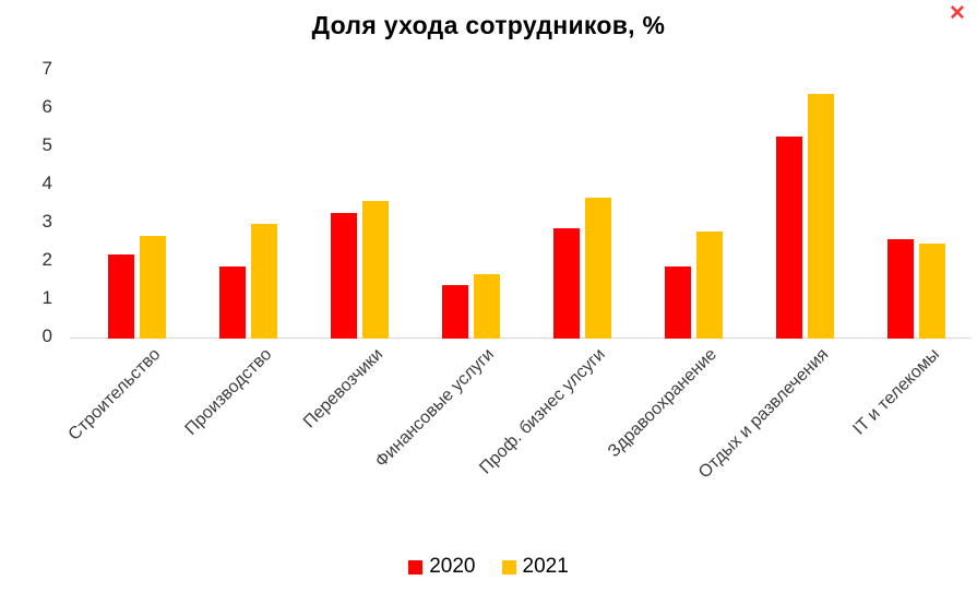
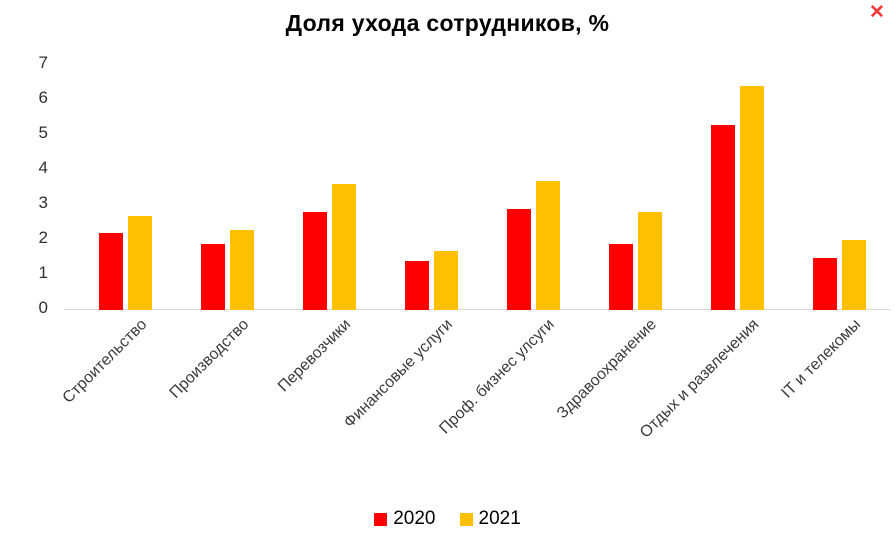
2021/Производство: 3.0 -> 2.3
2020/Перевозчики: 3.3 -> 2.8
2020/IT и телекомы: 2.6 -> 1.5
2021/IT и телекомы: 2.5 -> 2.0
